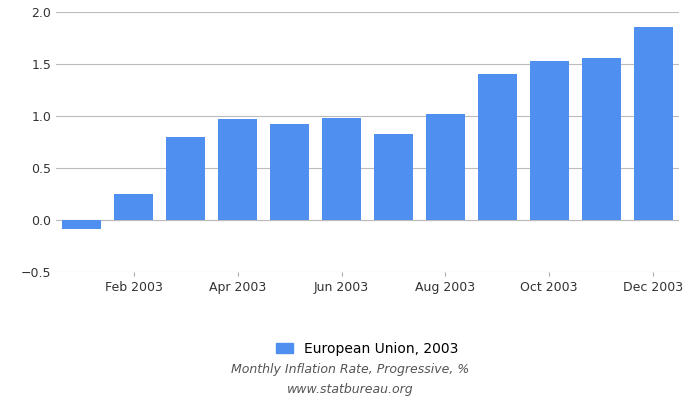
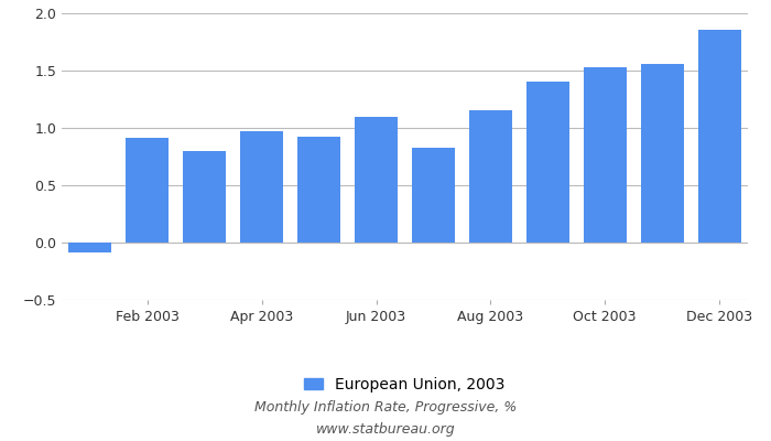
Feb 2003: 0.25 -> 0.91
Jun 2003: 0.98 -> 1.10
Aug 2003: 1.02 -> 1.15
